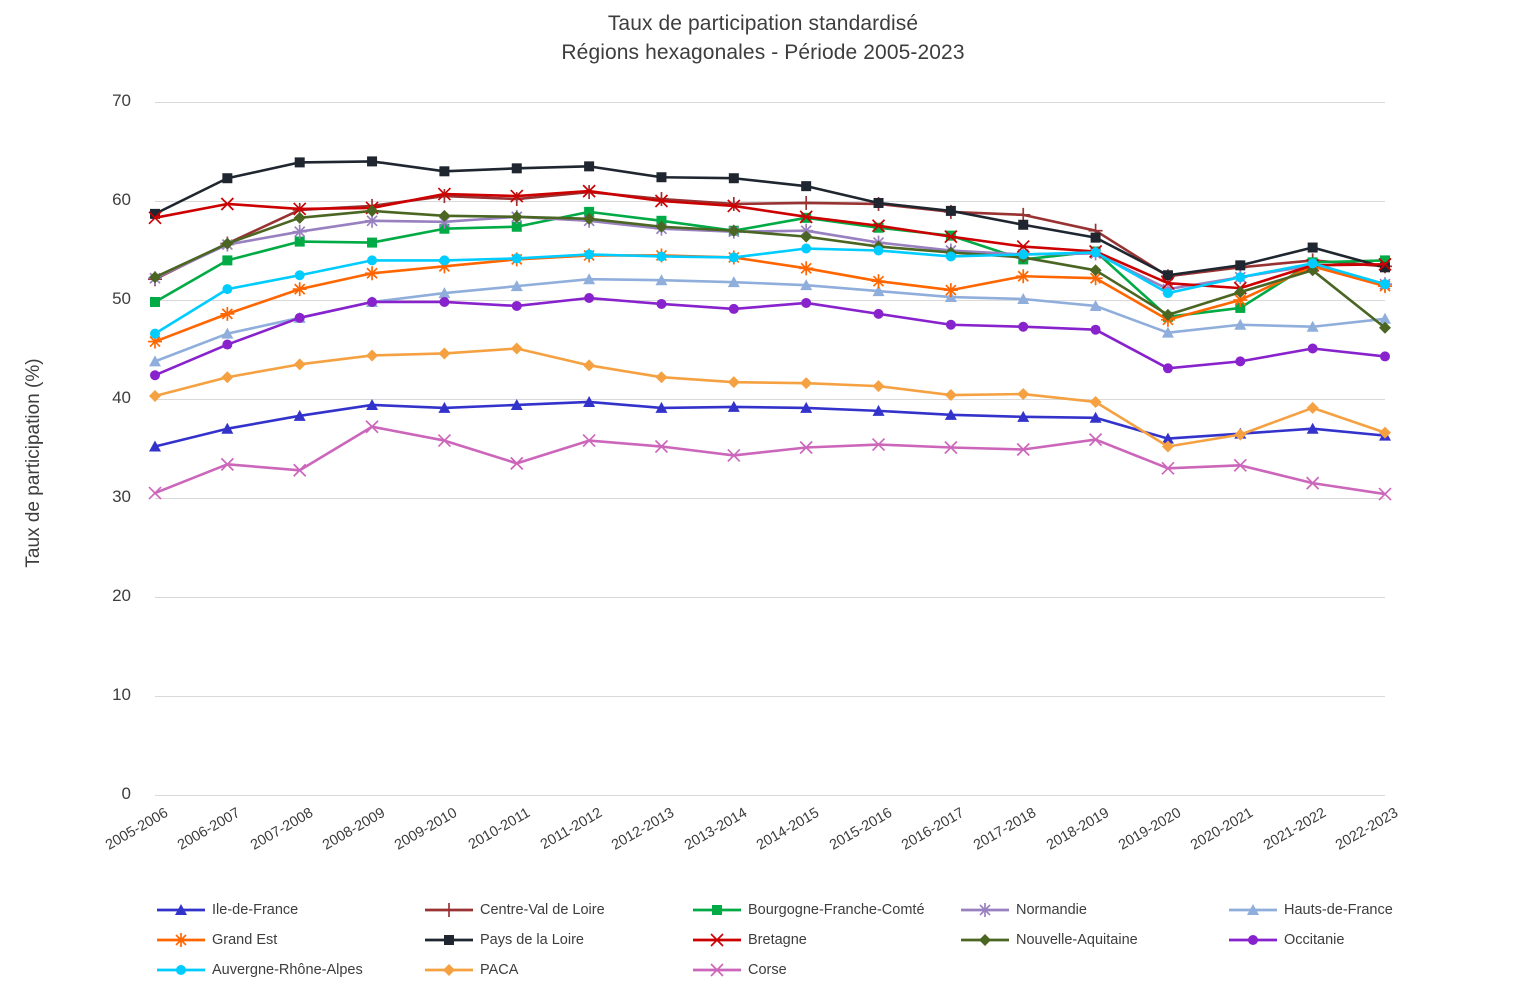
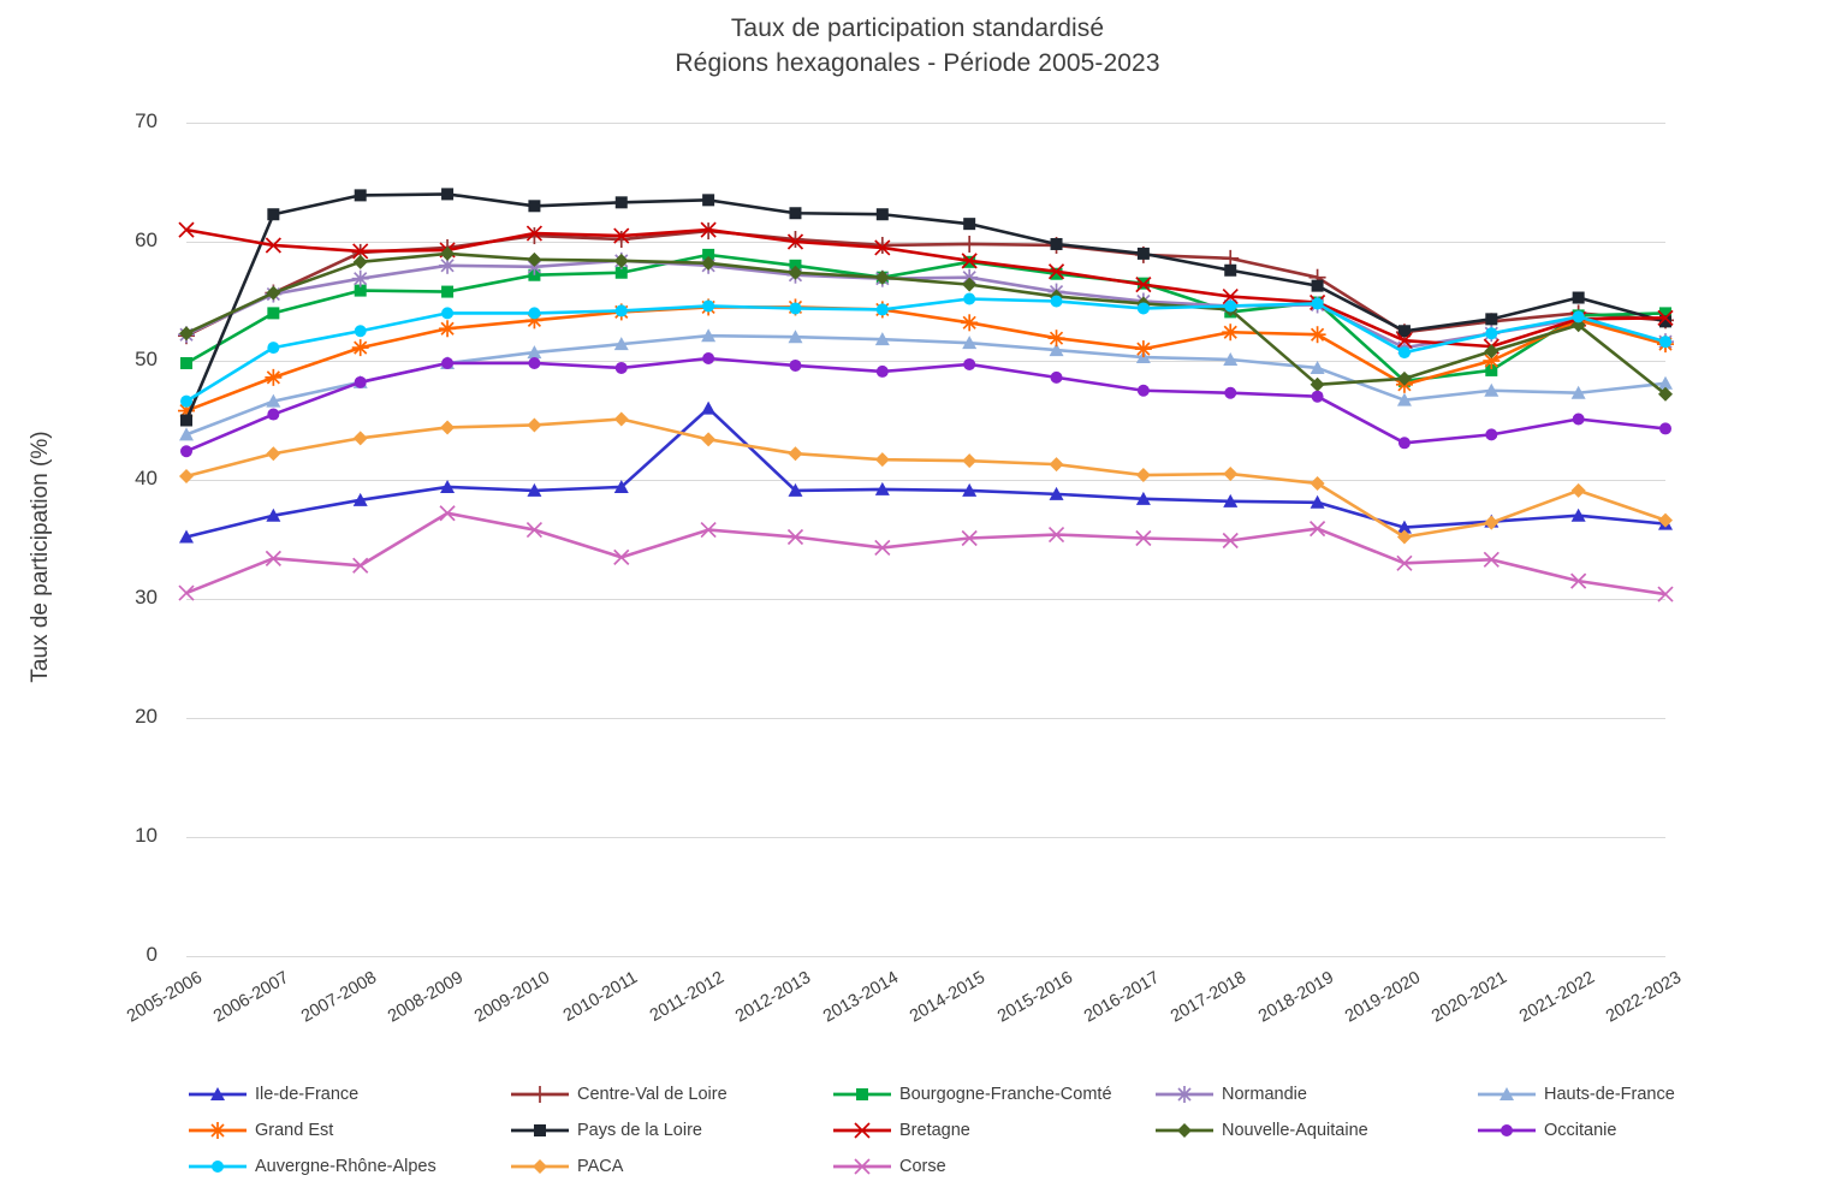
Pays de la Loire/2005-2006: 59 -> 45
Bretagne/2005-2006: 58 -> 61
Ile-de-France/2011-2012: 40 -> 46
Nouvelle-Aquitaine/2018-2019: 53 -> 48
